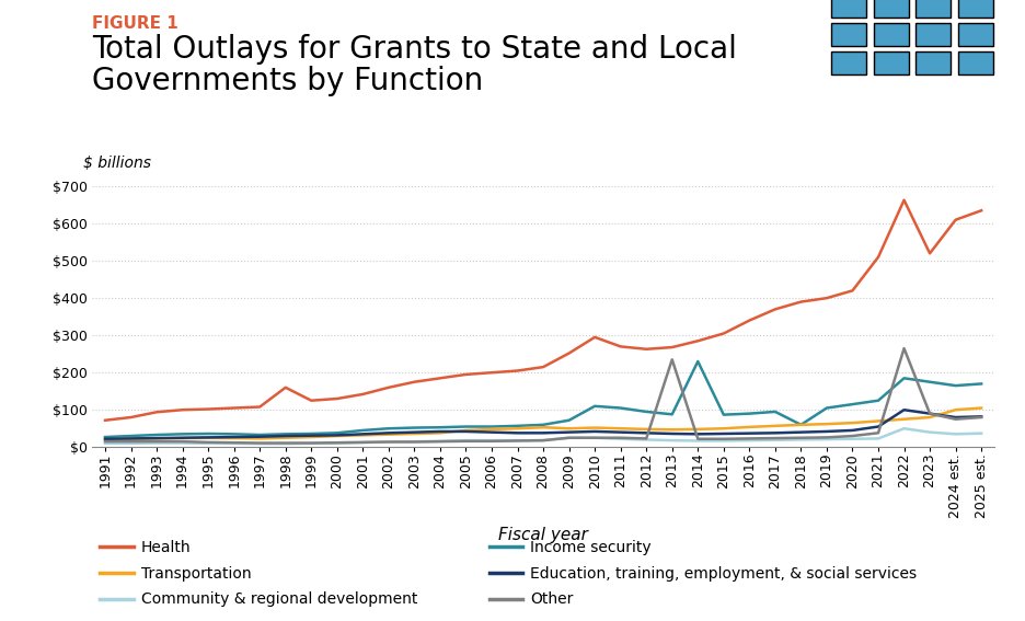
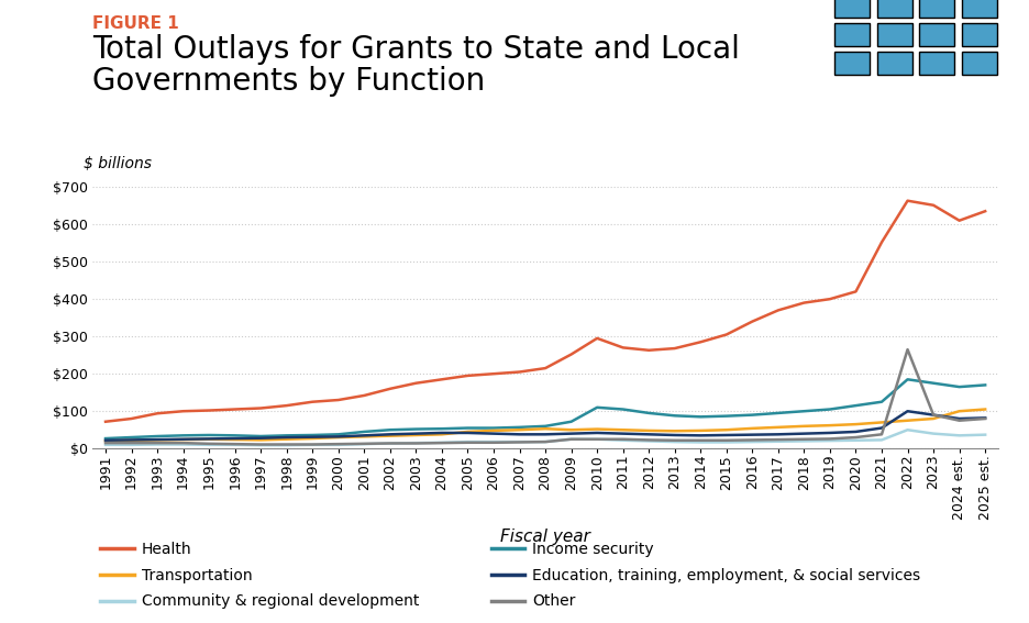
Health/1998: $160 -> $115
Other/2013: $235 -> $22
Income security/2014: $230 -> $85
Income security/2018: $60 -> $100
Health/2021: $510 -> $552
Health/2023: $520 -> $651
